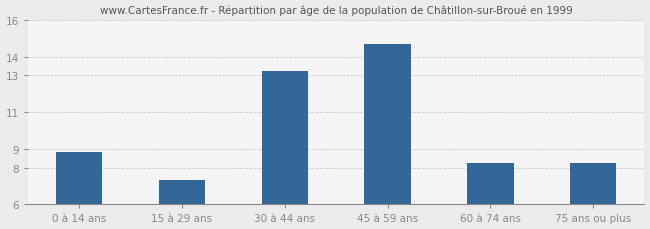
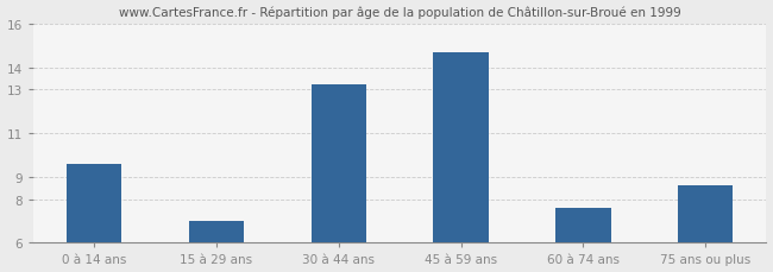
0 à 14 ans: 8.8 -> 9.6
15 à 29 ans: 7.3 -> 7.0
60 à 74 ans: 8.2 -> 7.6
75 ans ou plus: 8.2 -> 8.6
